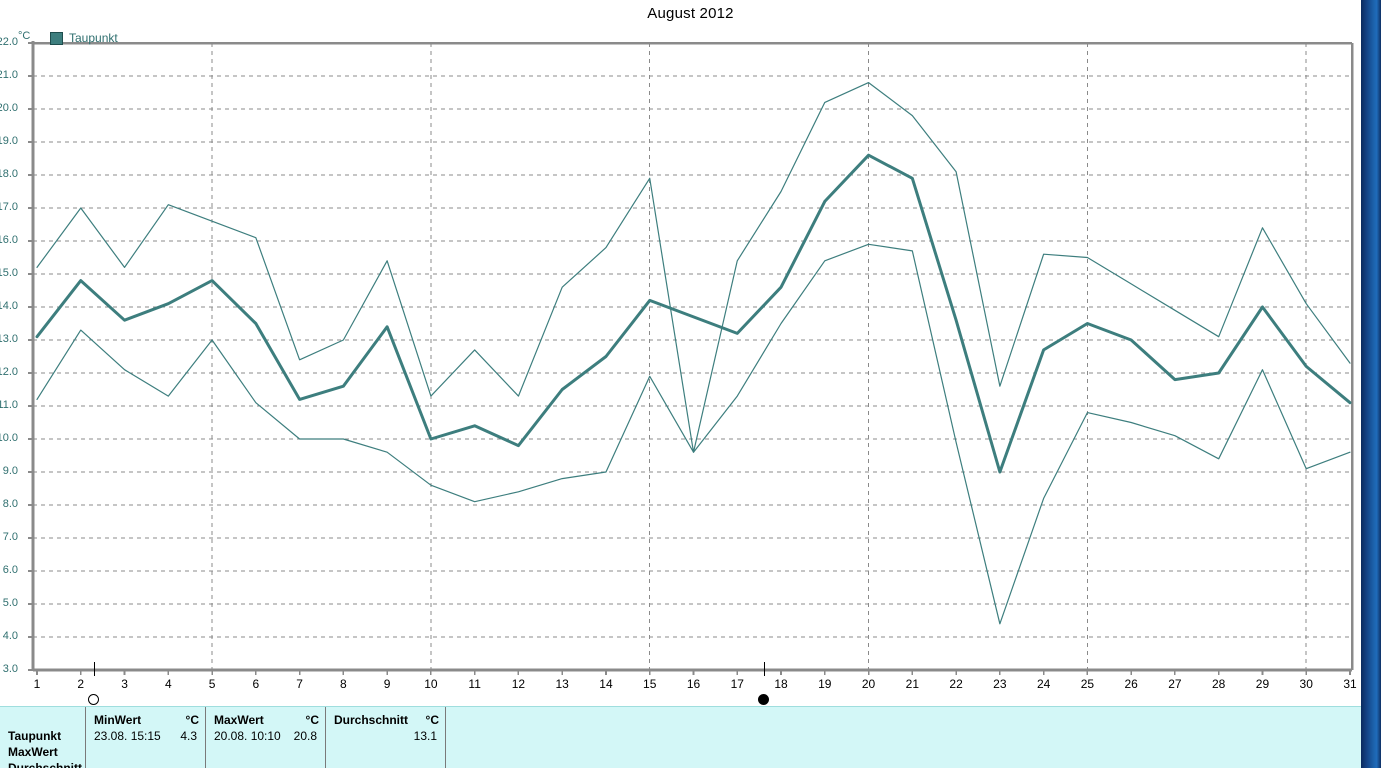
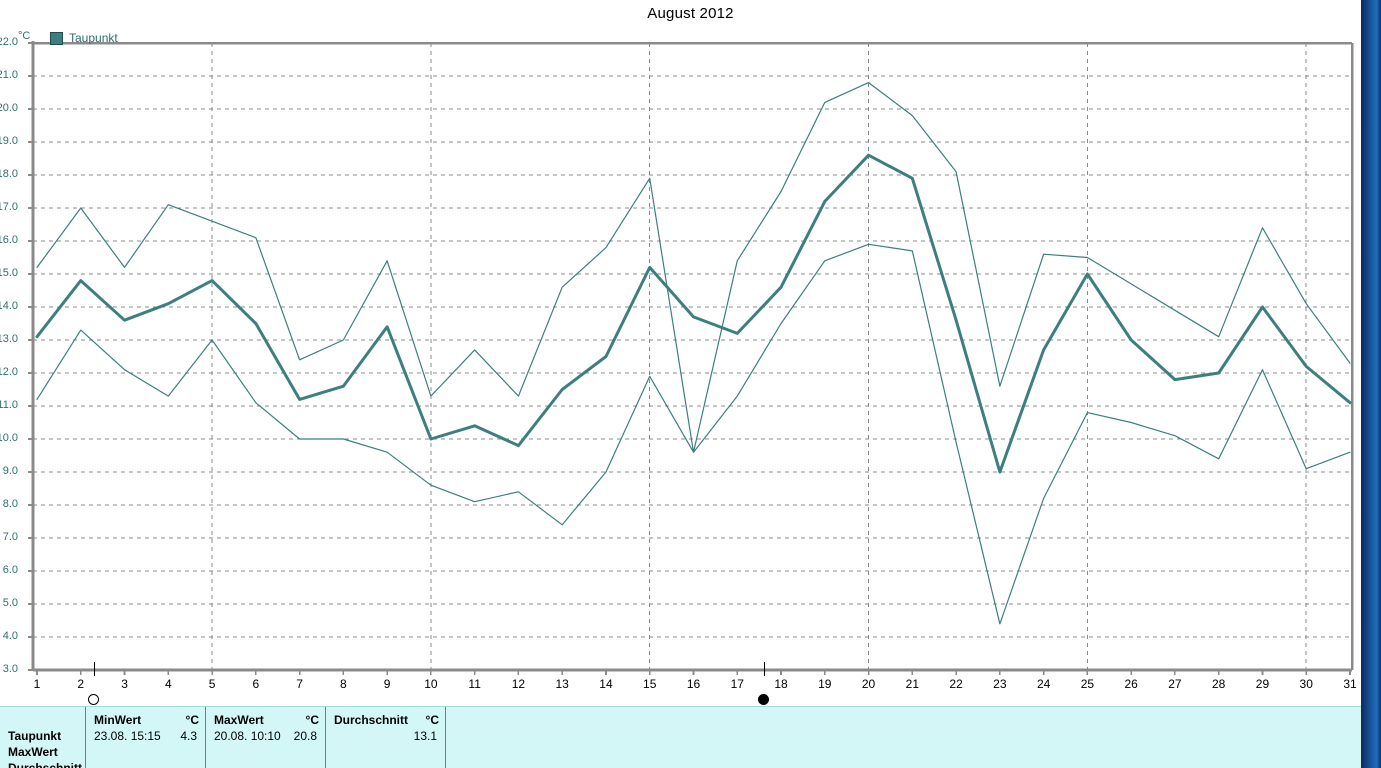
MinWert/13: 8.8 -> 7.4
Durchschnitt/15: 14.2 -> 15.2
Durchschnitt/25: 13.5 -> 15.0
